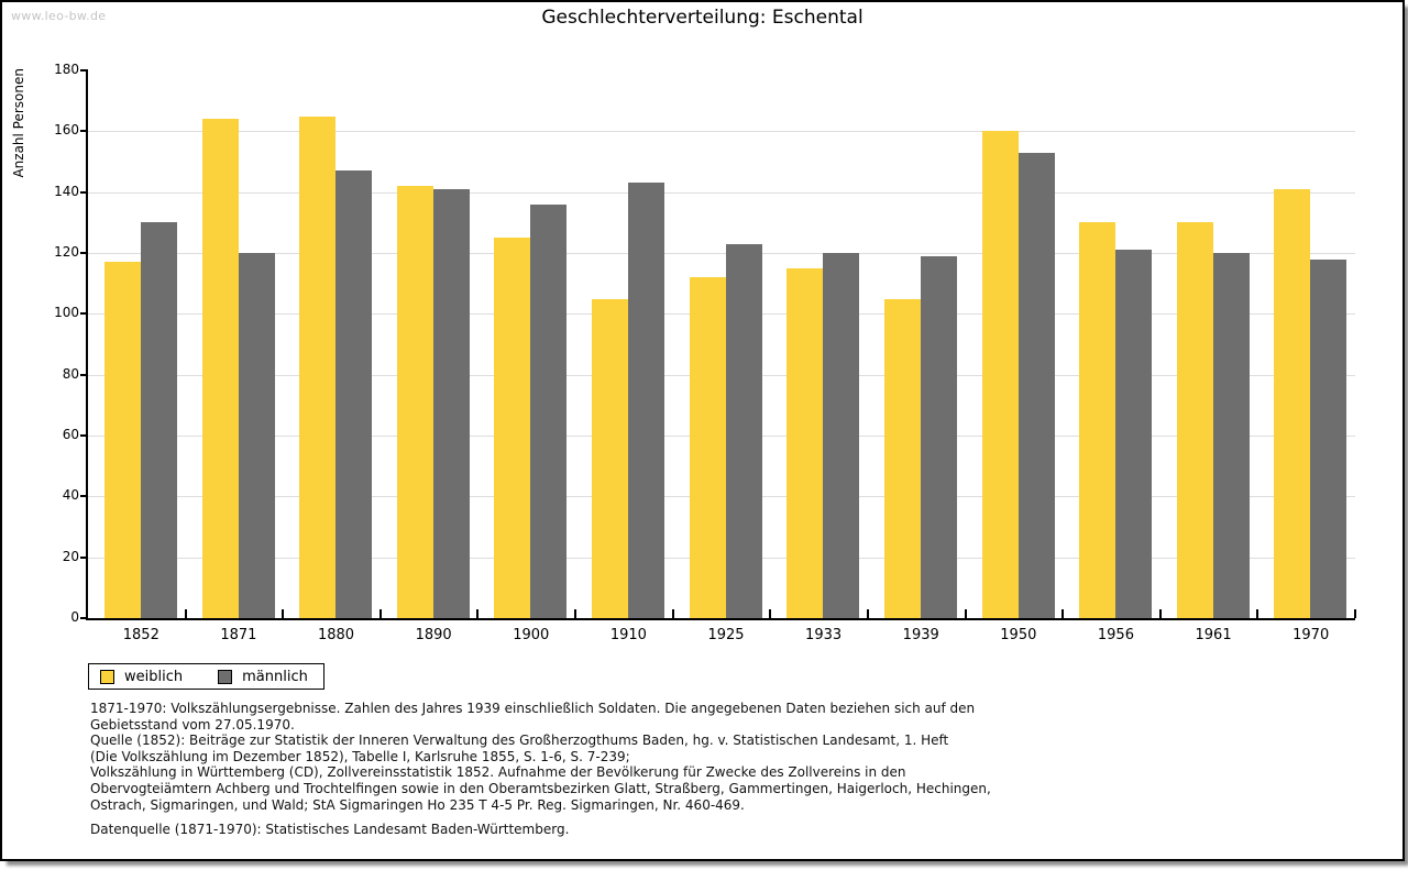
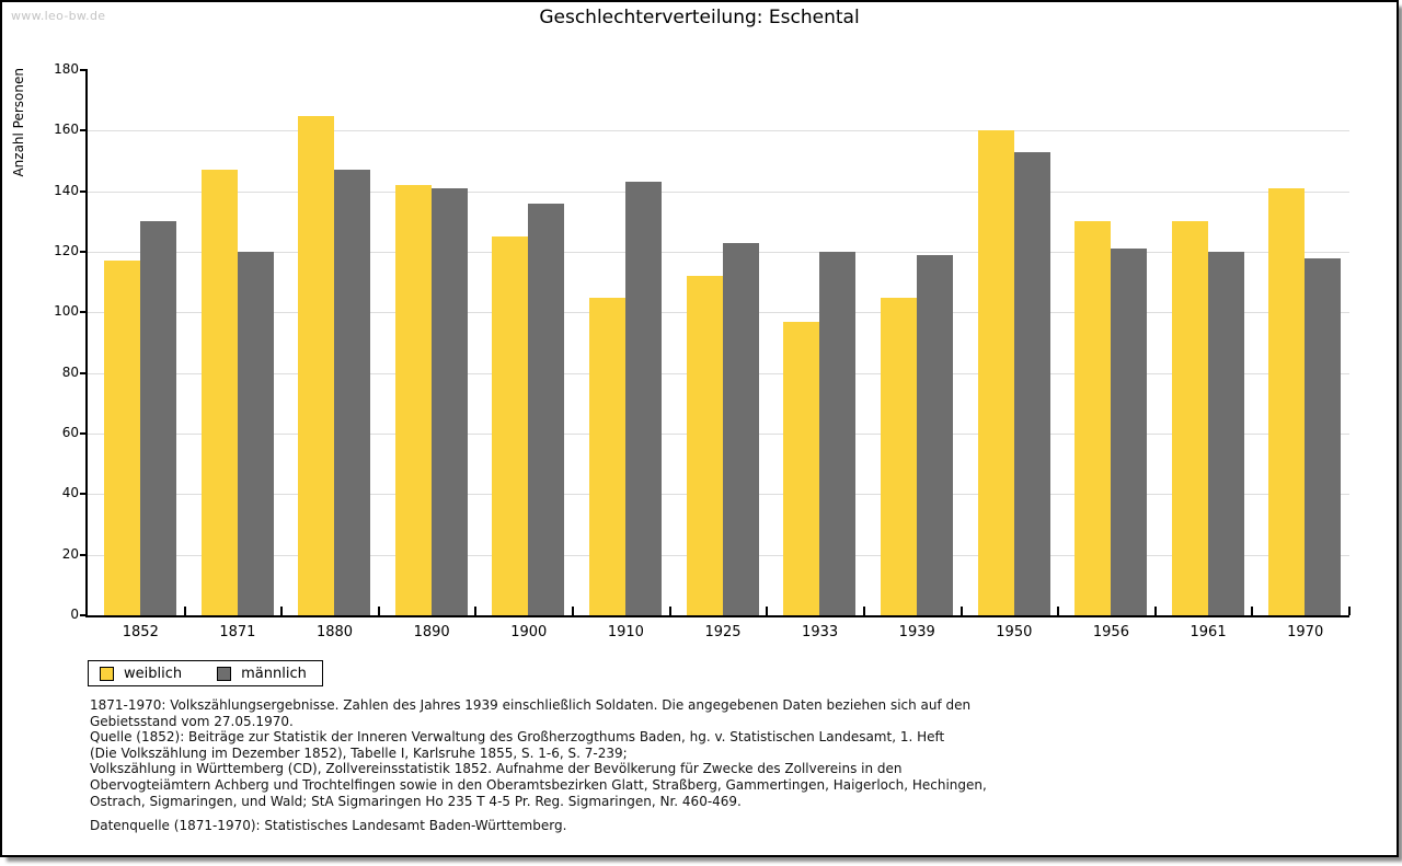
weiblich/1871: 164 -> 147
weiblich/1933: 115 -> 97
